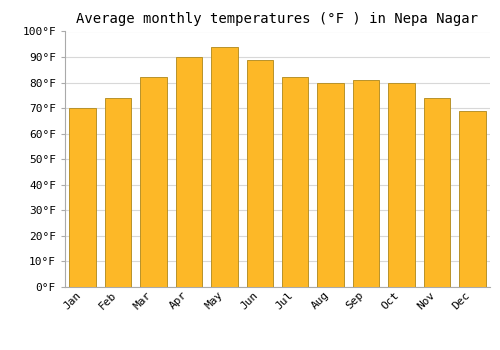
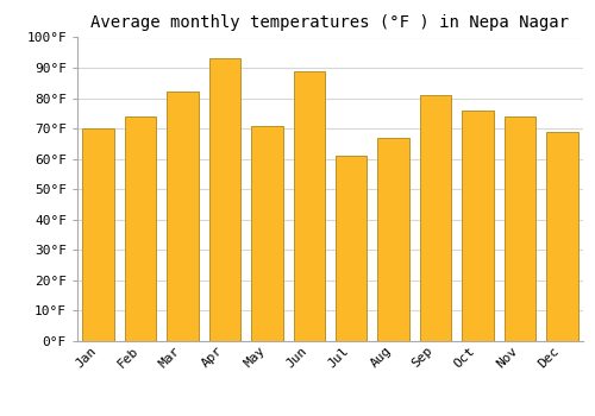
Apr: 90°F -> 93°F
May: 94°F -> 71°F
Jul: 82°F -> 61°F
Aug: 80°F -> 67°F
Oct: 80°F -> 76°F
